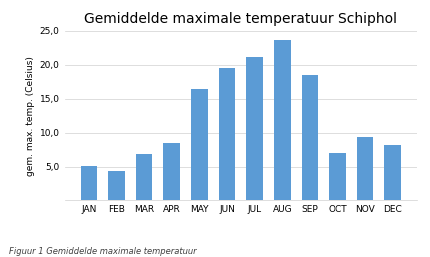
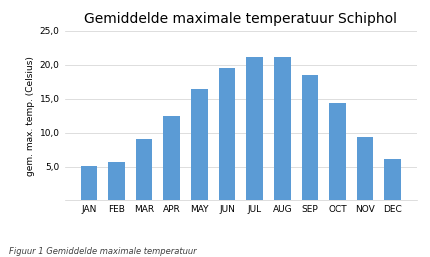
FEB: 4,4 -> 5,6
MAR: 6,8 -> 9,0
APR: 8,4 -> 12,5
AUG: 23,6 -> 21,1
OCT: 7,0 -> 14,4
DEC: 8,2 -> 6,1
